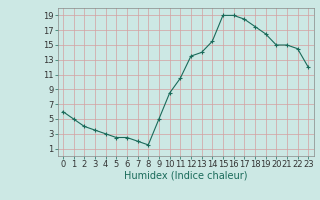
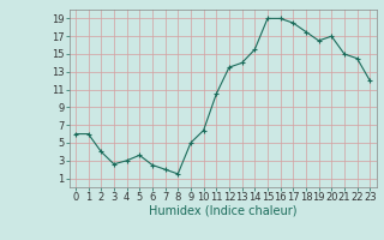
1: 5.0 -> 6.0
3: 3.5 -> 2.6
5: 2.5 -> 3.6
10: 8.5 -> 6.4
20: 15.0 -> 17.0
